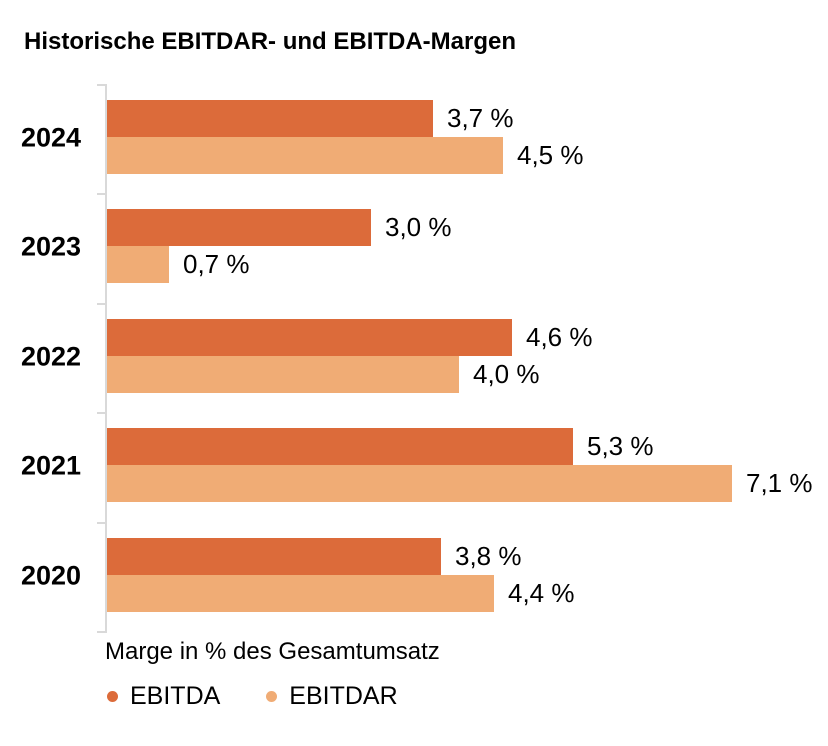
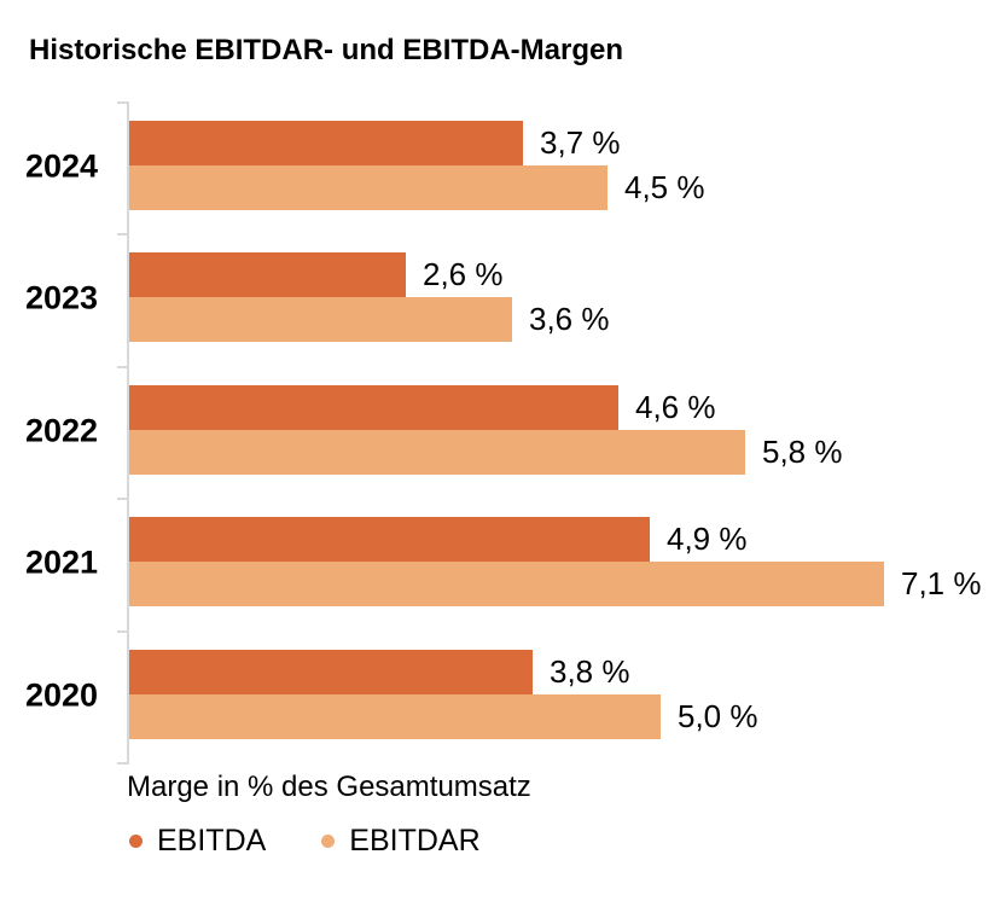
EBITDA/2023: 3,0 -> 2,6
EBITDAR/2023: 0,7 -> 3,6
EBITDAR/2022: 4,0 -> 5,8
EBITDA/2021: 5,3 -> 4,9
EBITDAR/2020: 4,4 -> 5,0
